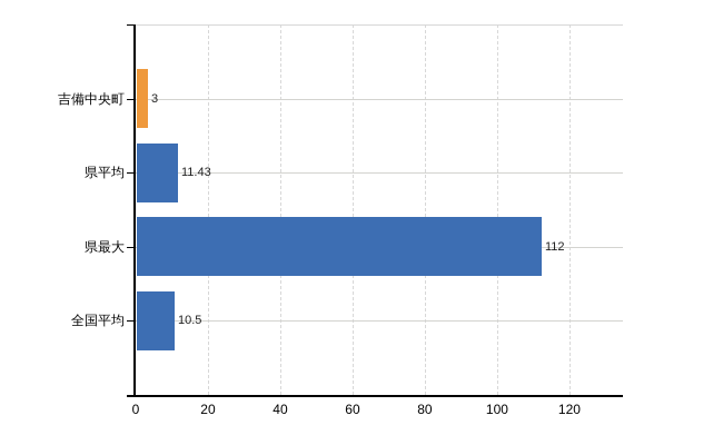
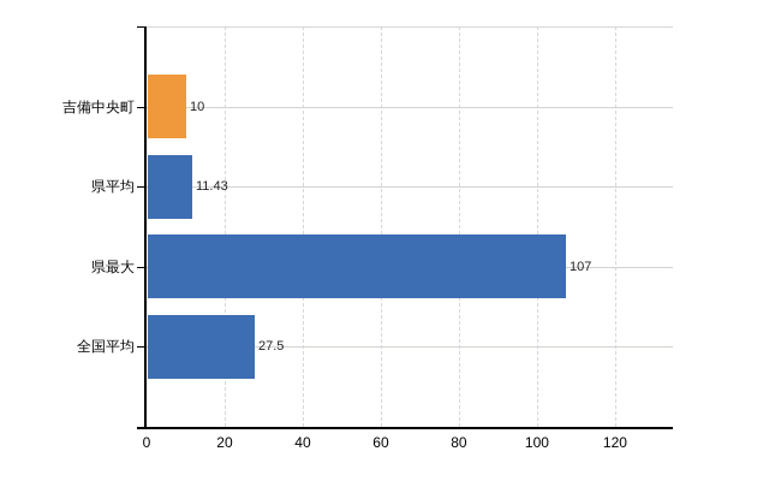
吉備中央町: 3 -> 10
県最大: 112 -> 107
全国平均: 10.5 -> 27.5
